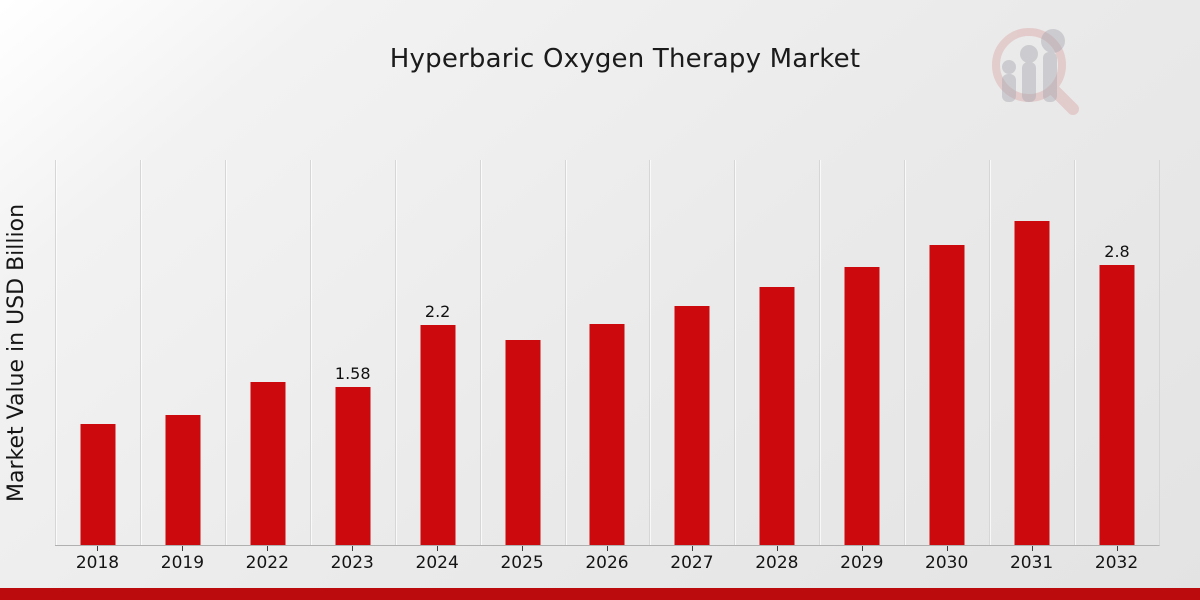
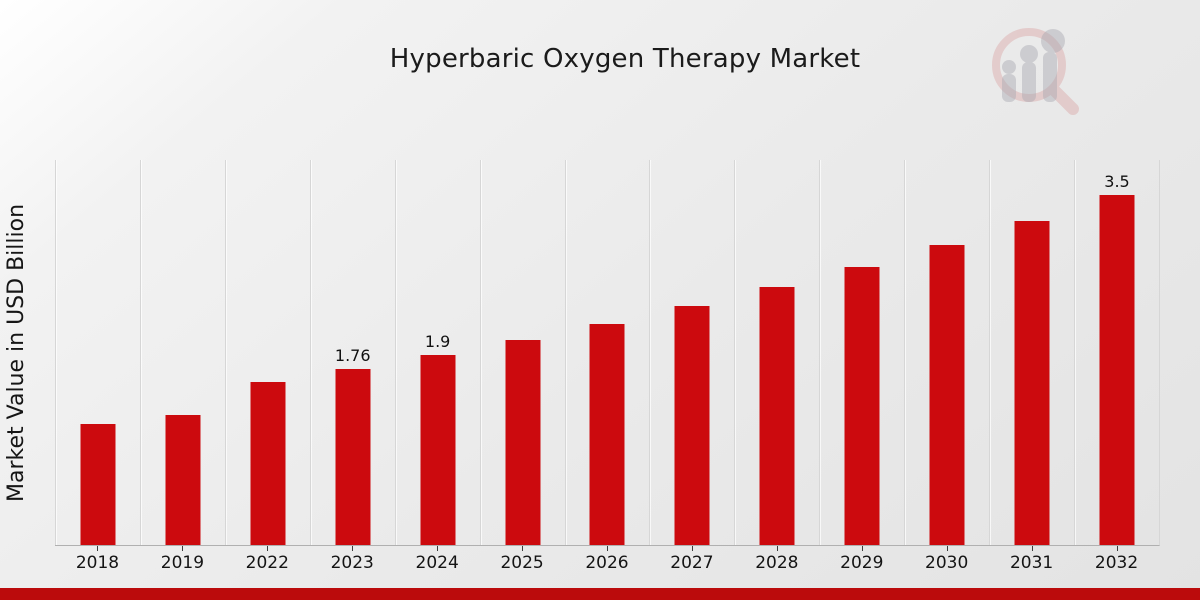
2023: 1.58 -> 1.76
2024: 2.2 -> 1.9
2032: 2.8 -> 3.5
